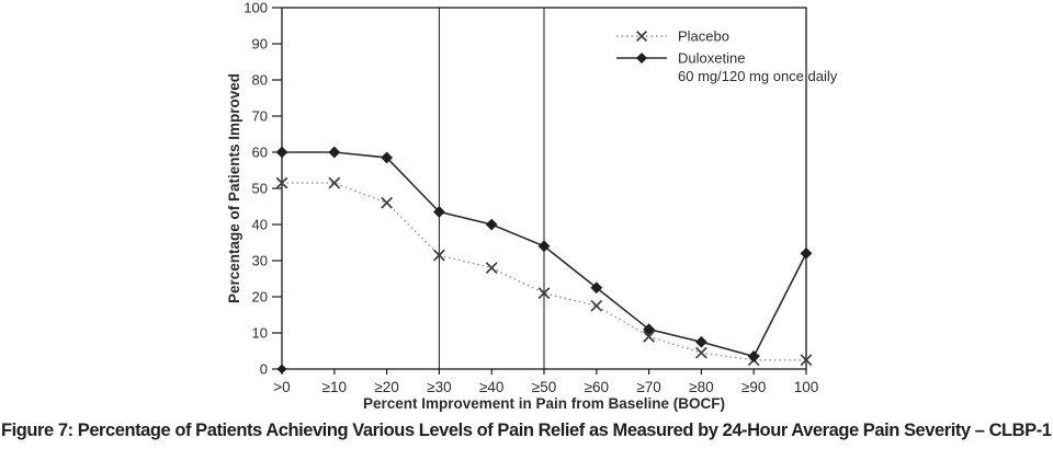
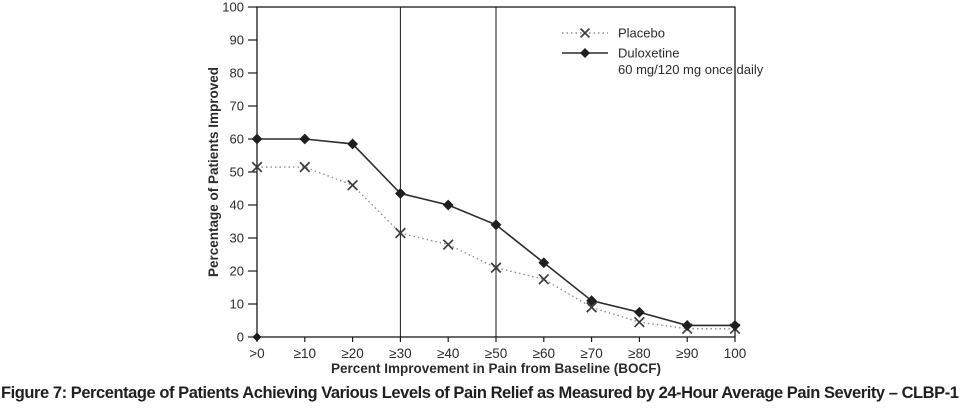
Duloxetine 60 mg/120 mg once daily/100: 32 -> 4
